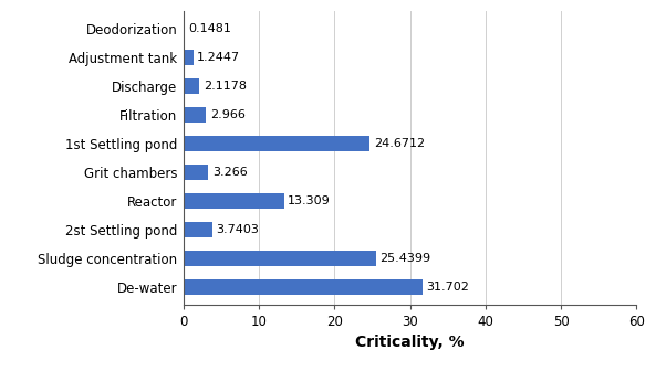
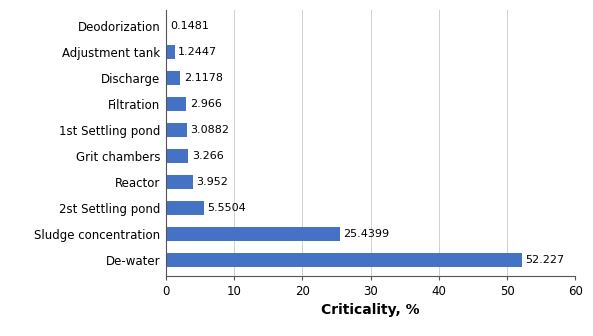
1st Settling pond: 24.6712 -> 3.0882
Reactor: 13.309 -> 3.952
2st Settling pond: 3.7403 -> 5.5504
De-water: 31.702 -> 52.227
